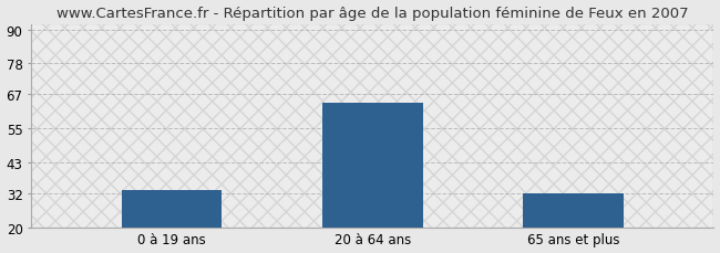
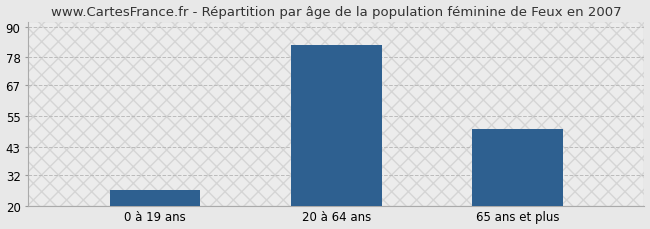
0 à 19 ans: 33 -> 26
20 à 64 ans: 64 -> 83
65 ans et plus: 32 -> 50
